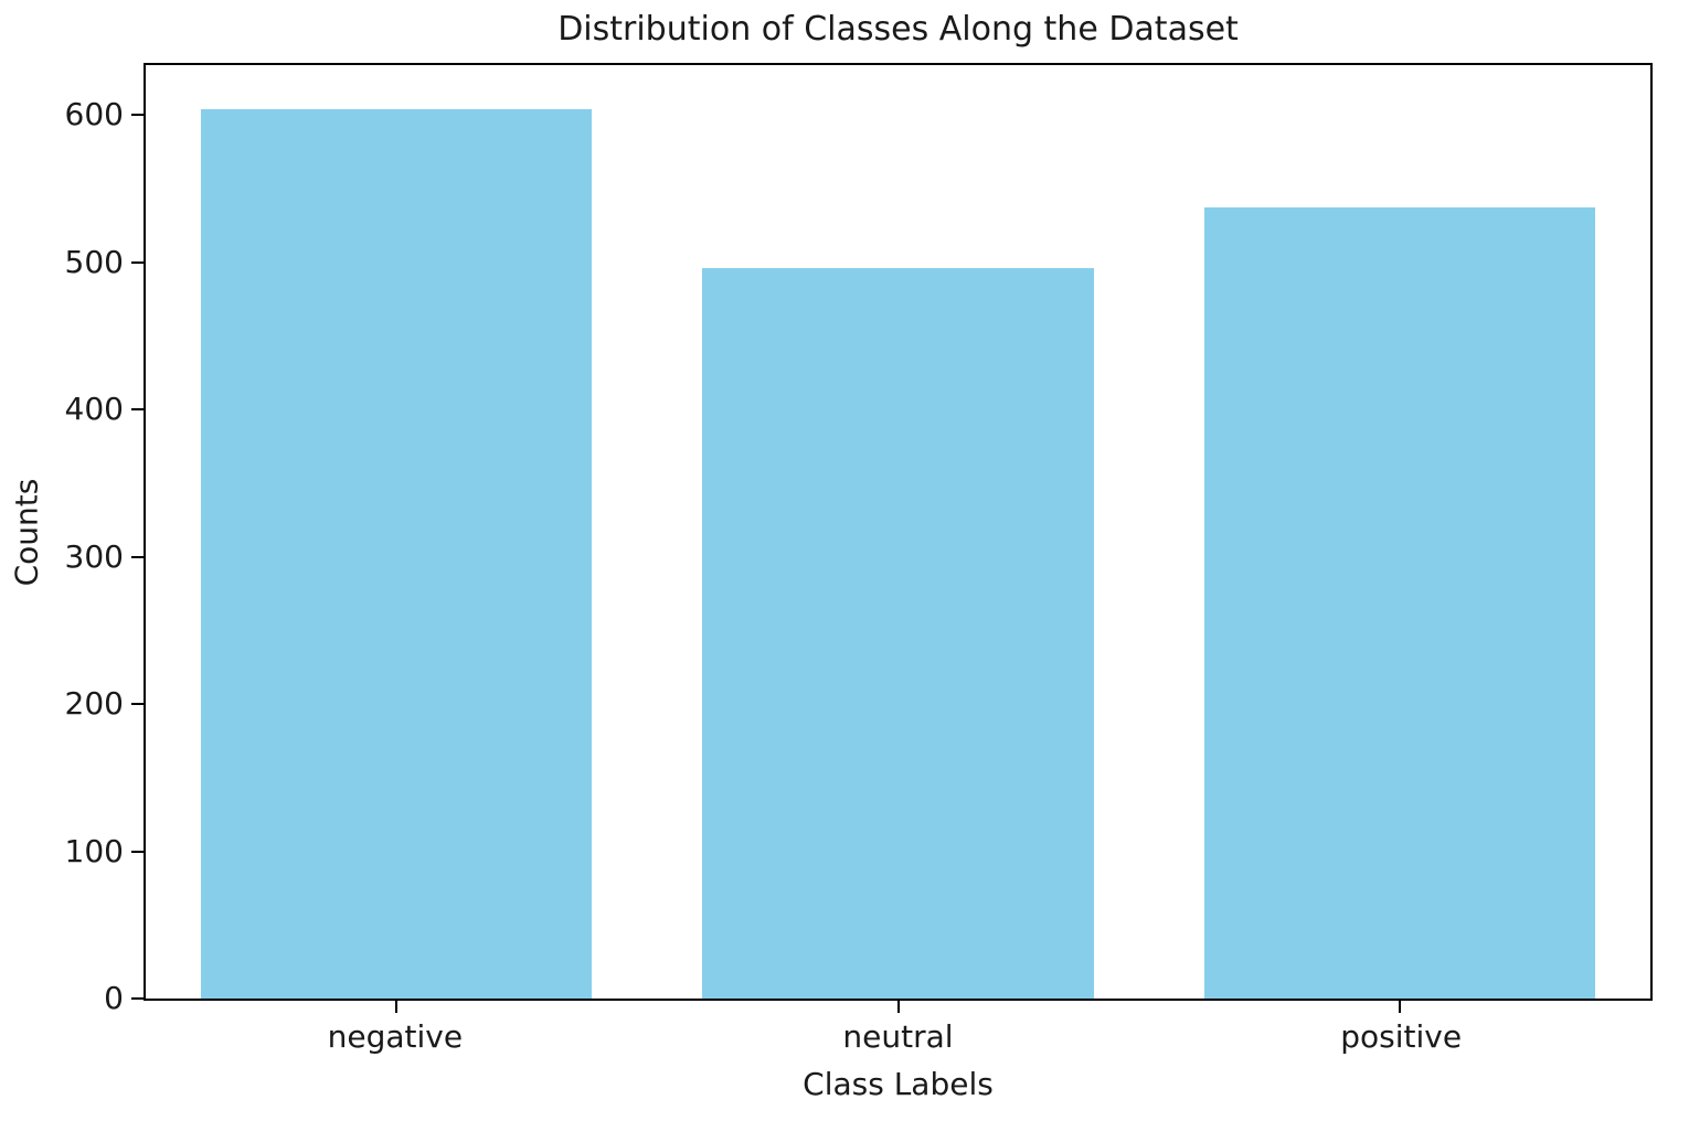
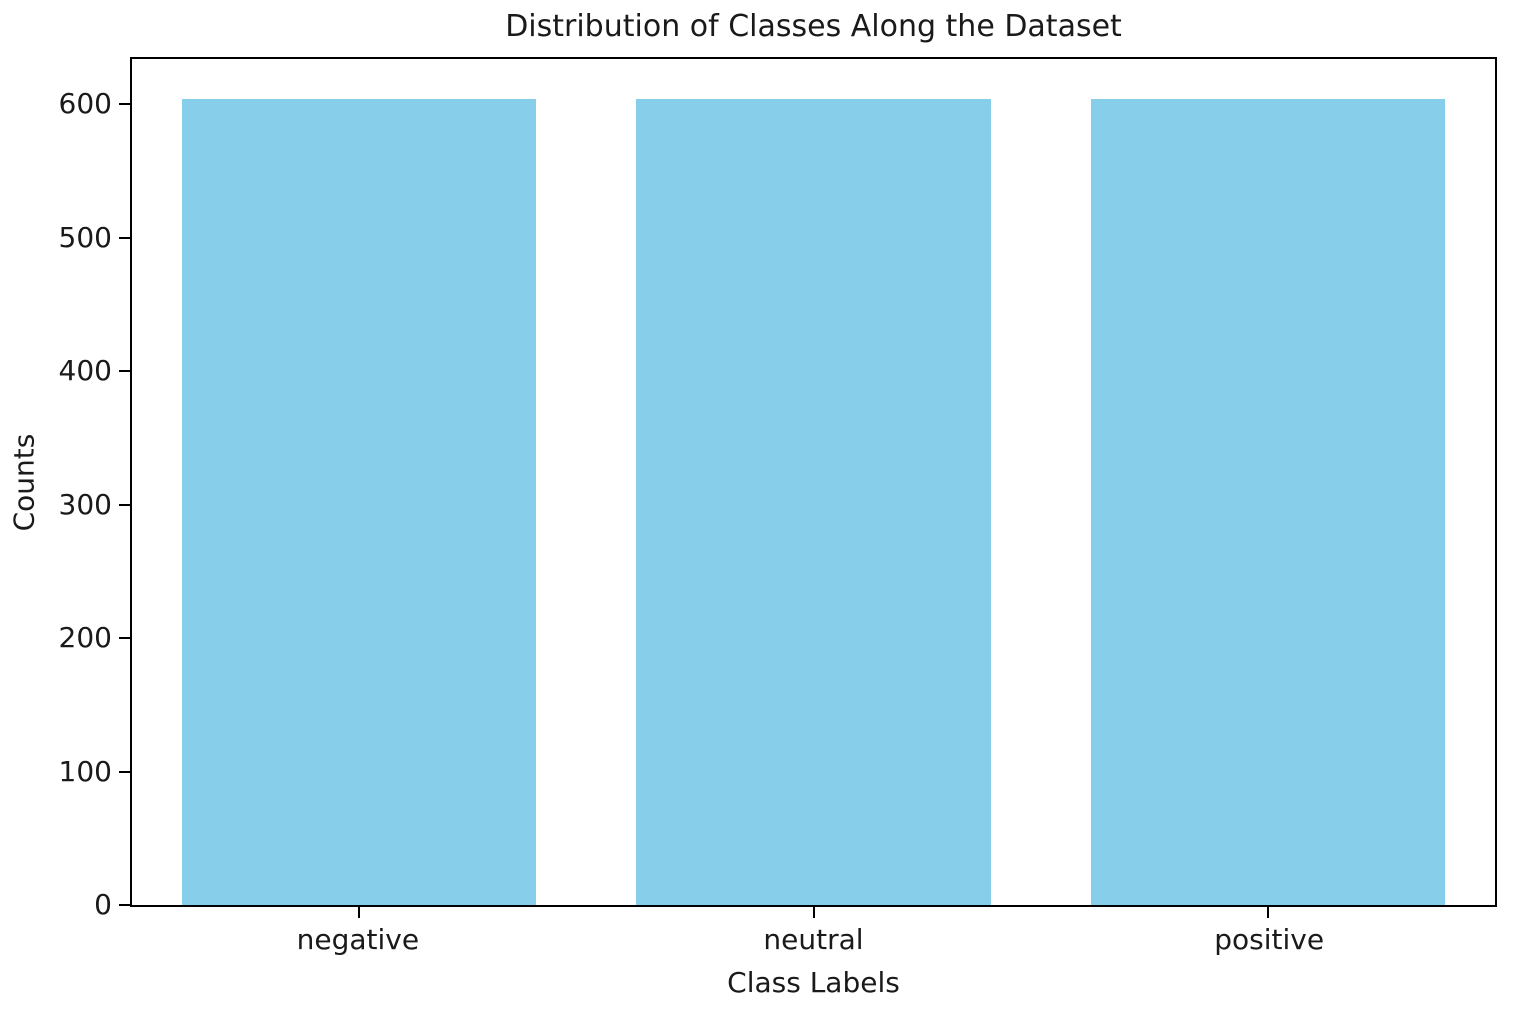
neutral: 496 -> 604
positive: 537 -> 604
